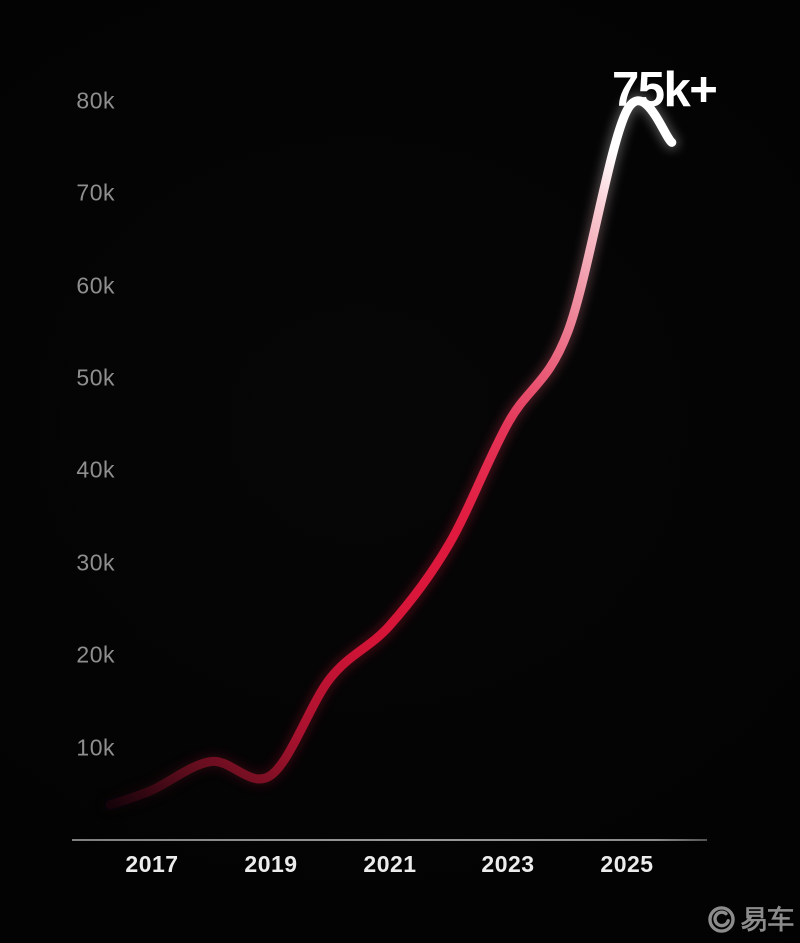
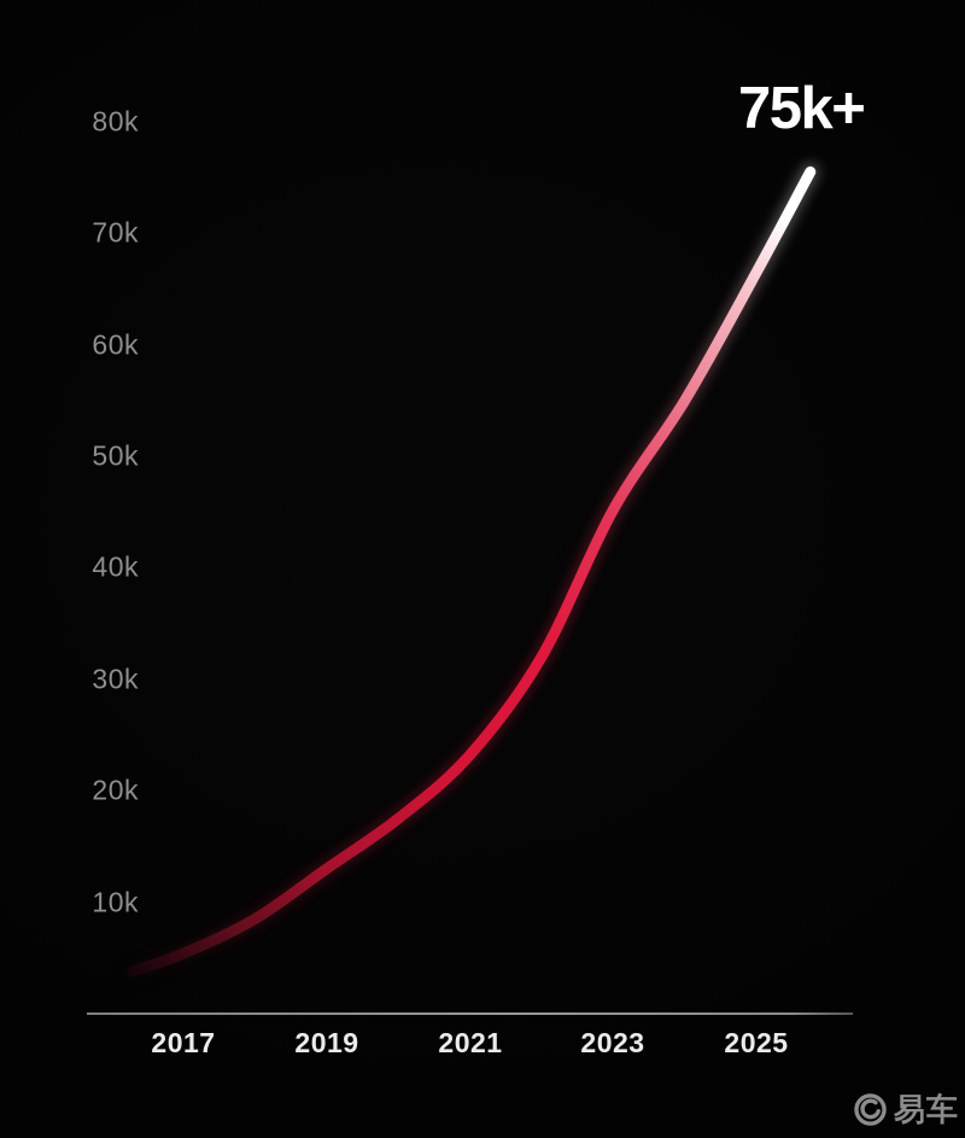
2019: 7k -> 13k
2025: 79k -> 66k
